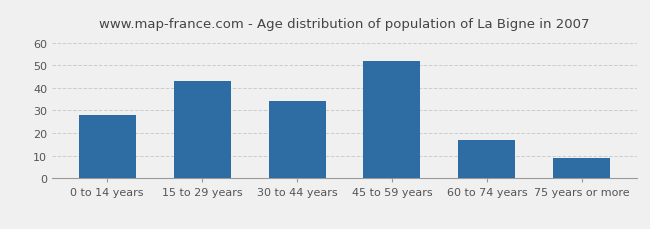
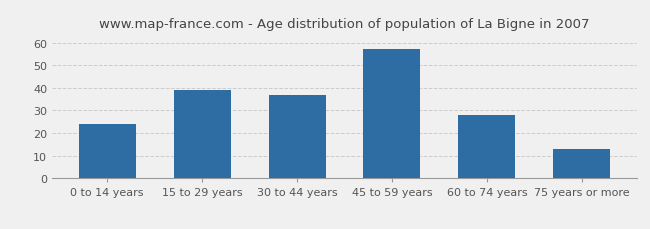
0 to 14 years: 28 -> 24
15 to 29 years: 43 -> 39
30 to 44 years: 34 -> 37
45 to 59 years: 52 -> 57
60 to 74 years: 17 -> 28
75 years or more: 9 -> 13
